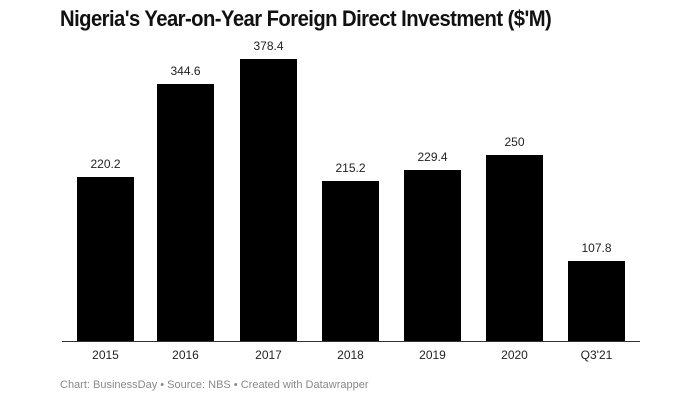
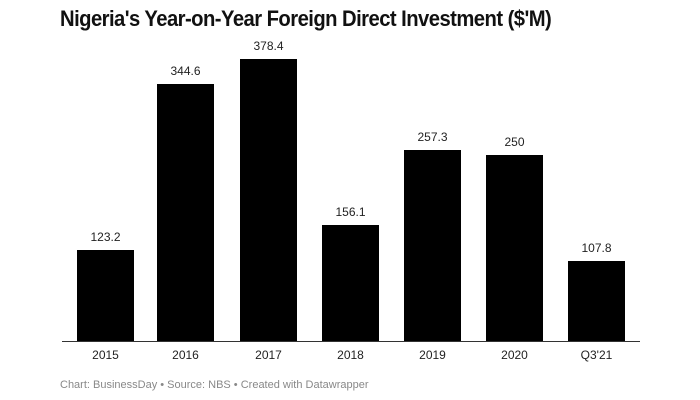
2015: 220.2 -> 123.2
2018: 215.2 -> 156.1
2019: 229.4 -> 257.3
